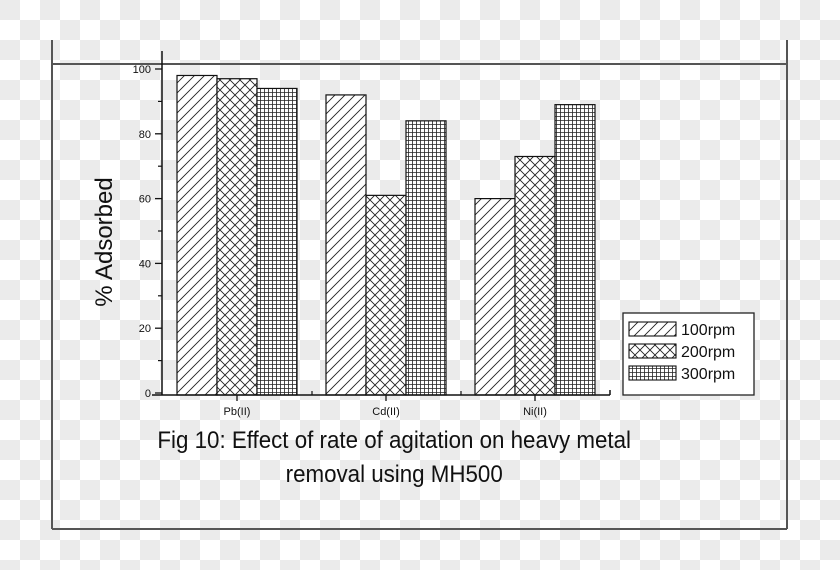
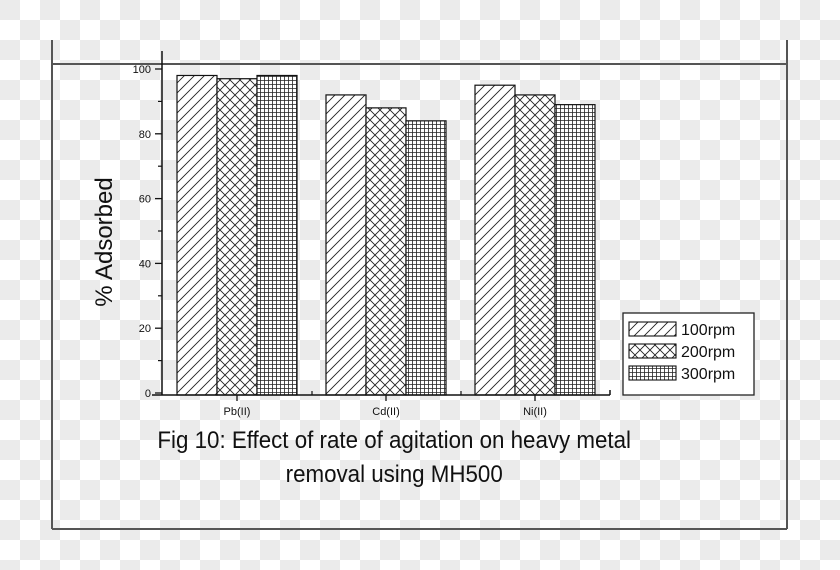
300rpm/Pb(II): 94 -> 98
200rpm/Cd(II): 61 -> 88
100rpm/Ni(II): 60 -> 95
200rpm/Ni(II): 73 -> 92
